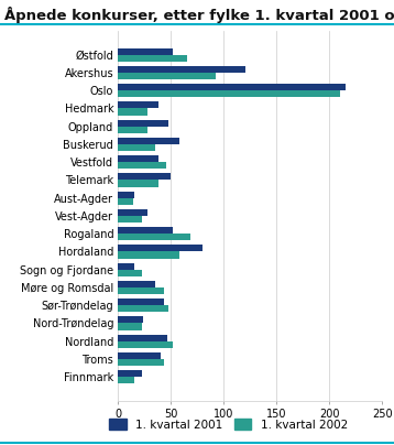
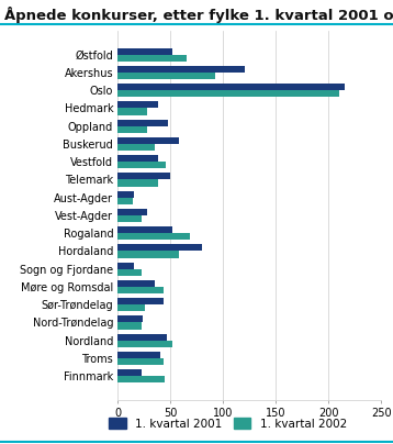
1. kvartal 2002/Sør-Trøndelag: 48 -> 26
1. kvartal 2002/Finnmark: 15 -> 44
